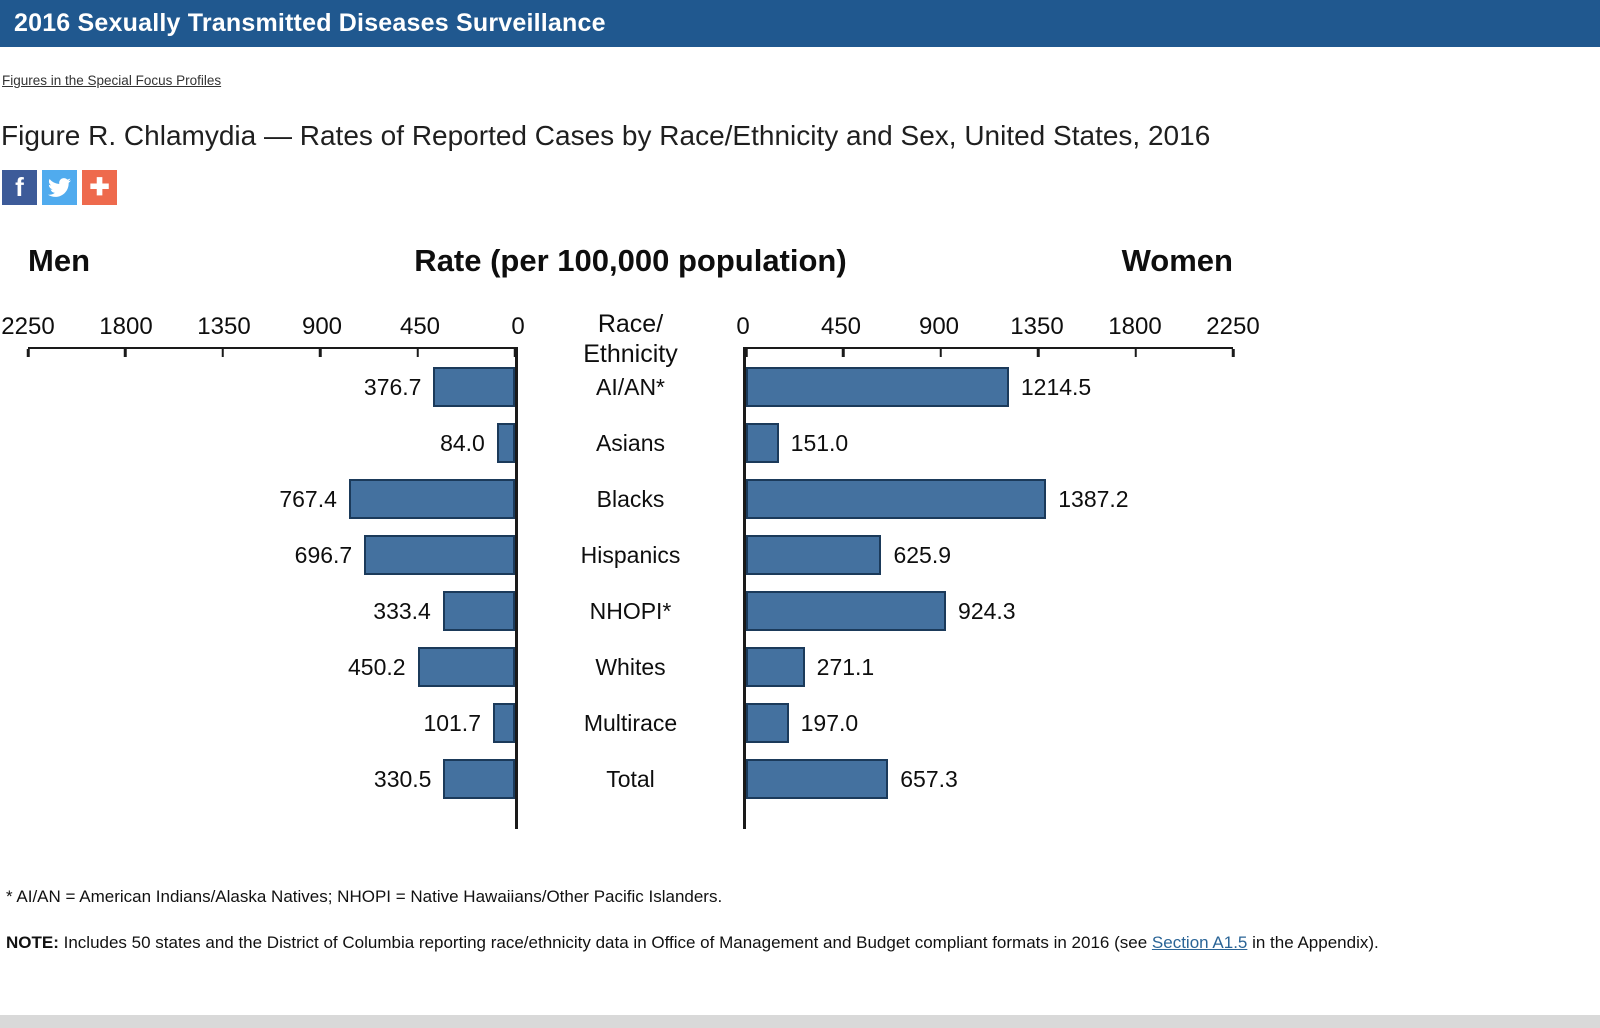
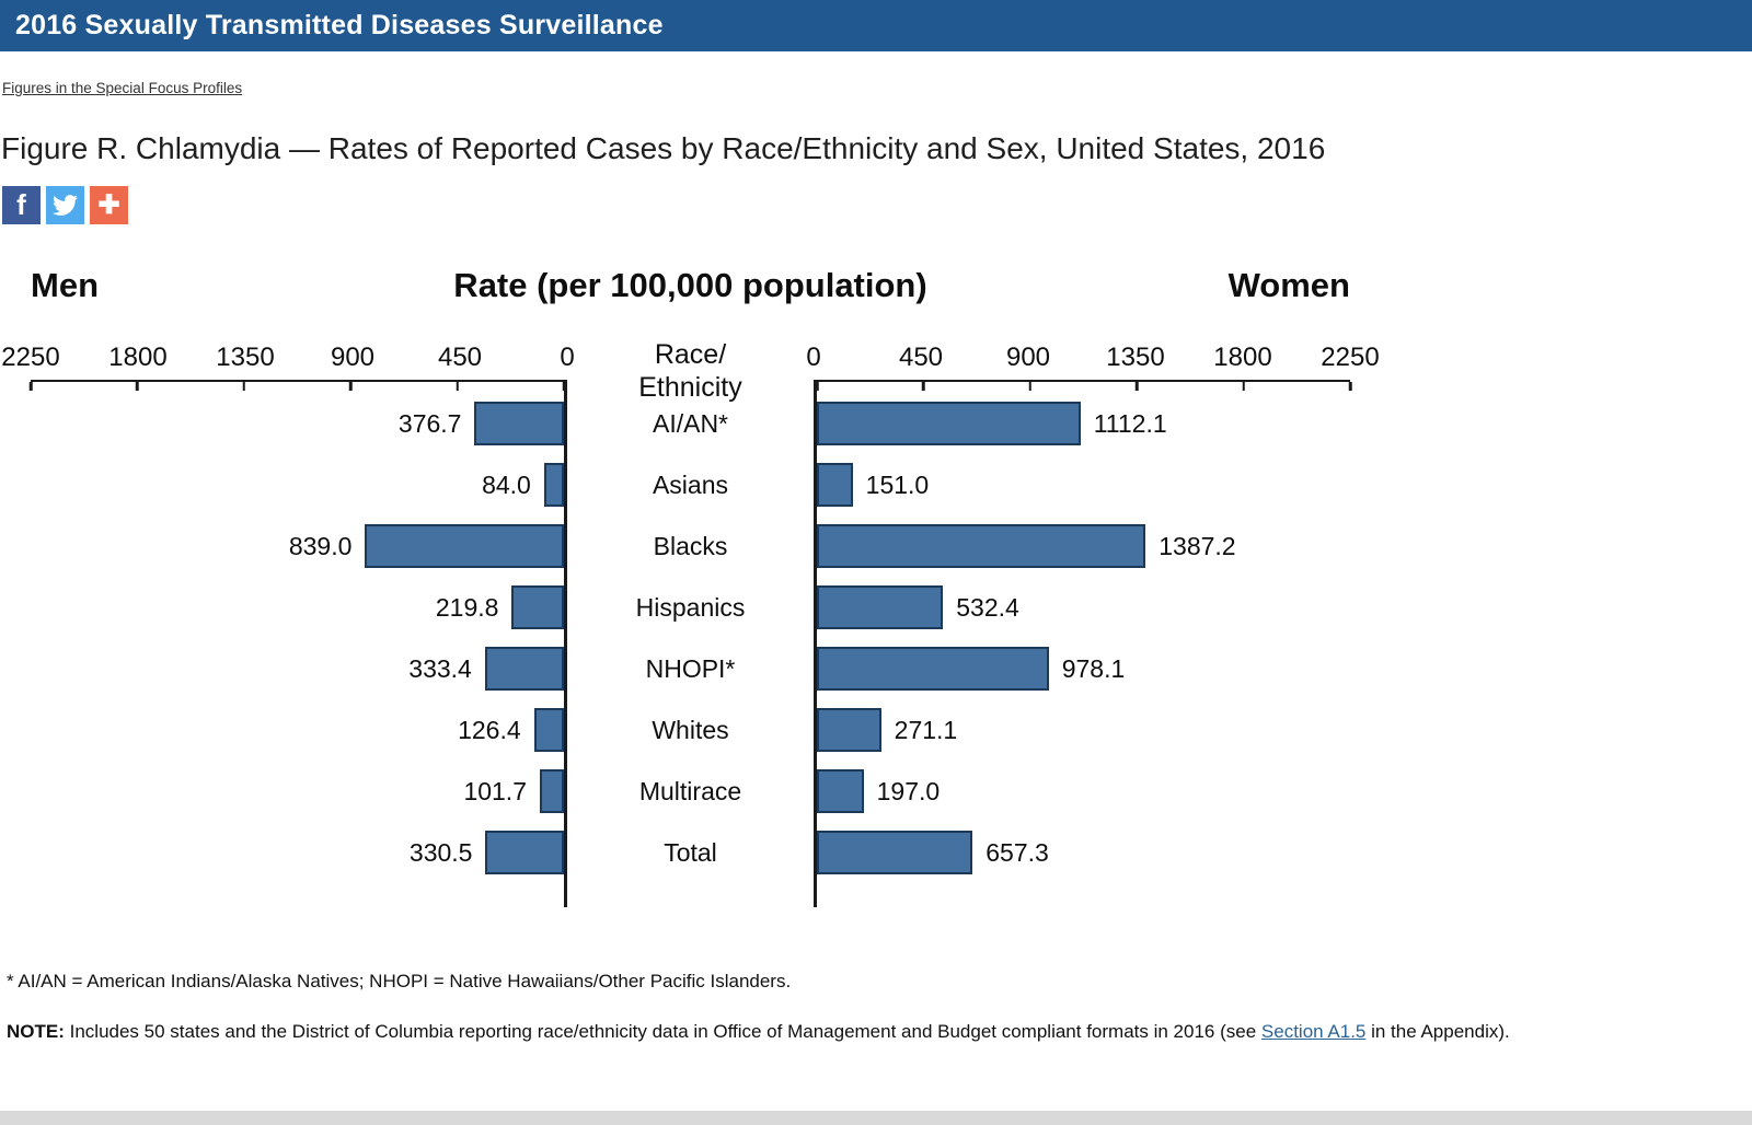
Women/AI/AN*: 1214.5 -> 1112.1
Men/Blacks: 767.4 -> 839.0
Men/Hispanics: 696.7 -> 219.8
Women/Hispanics: 625.9 -> 532.4
Women/NHOPI*: 924.3 -> 978.1
Men/Whites: 450.2 -> 126.4
